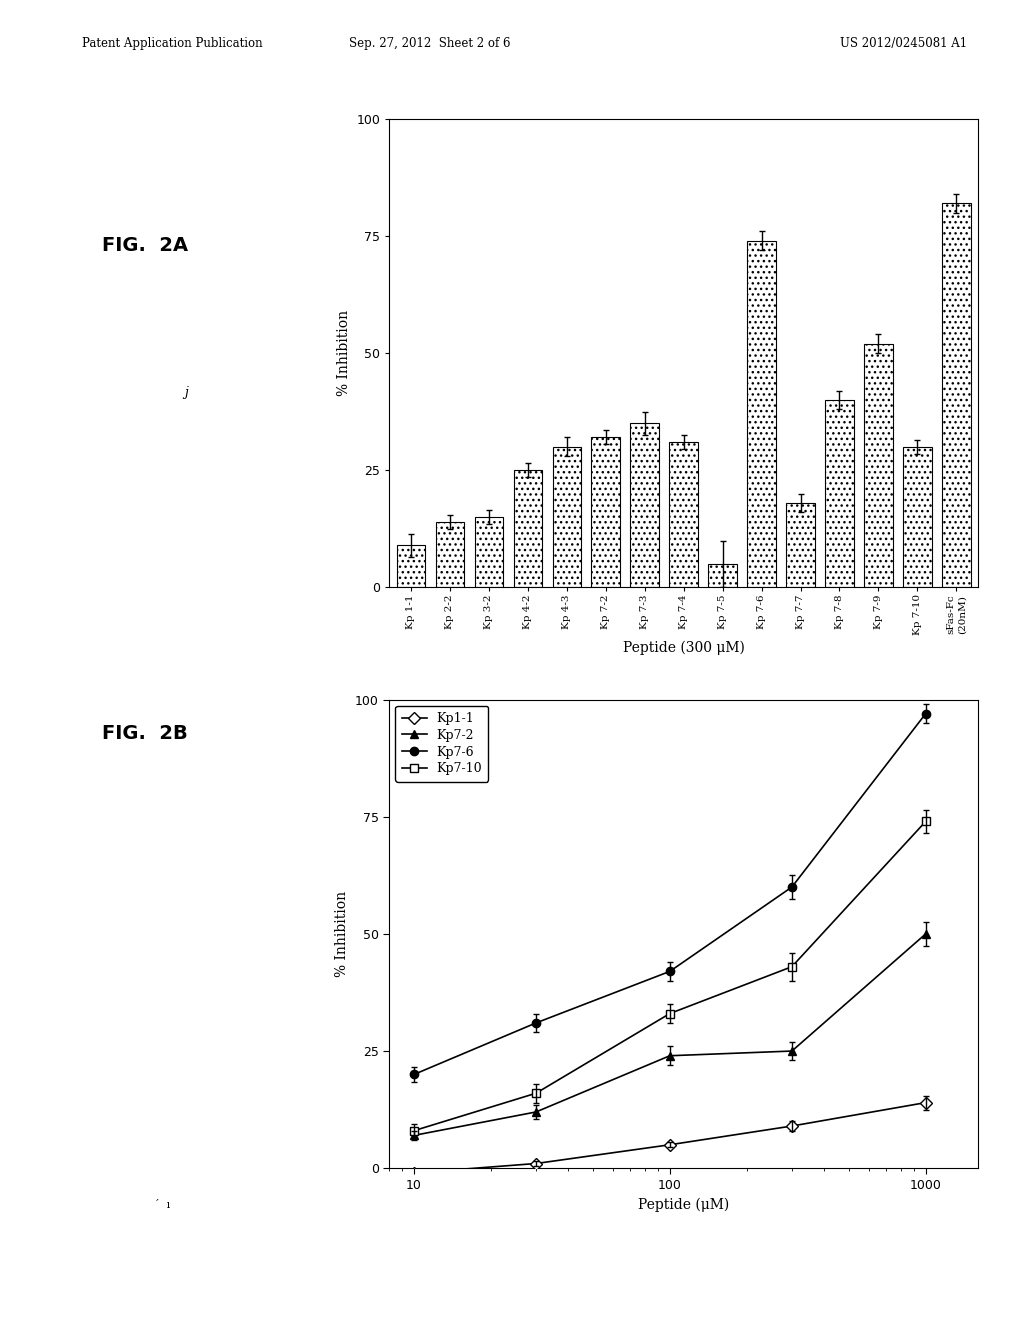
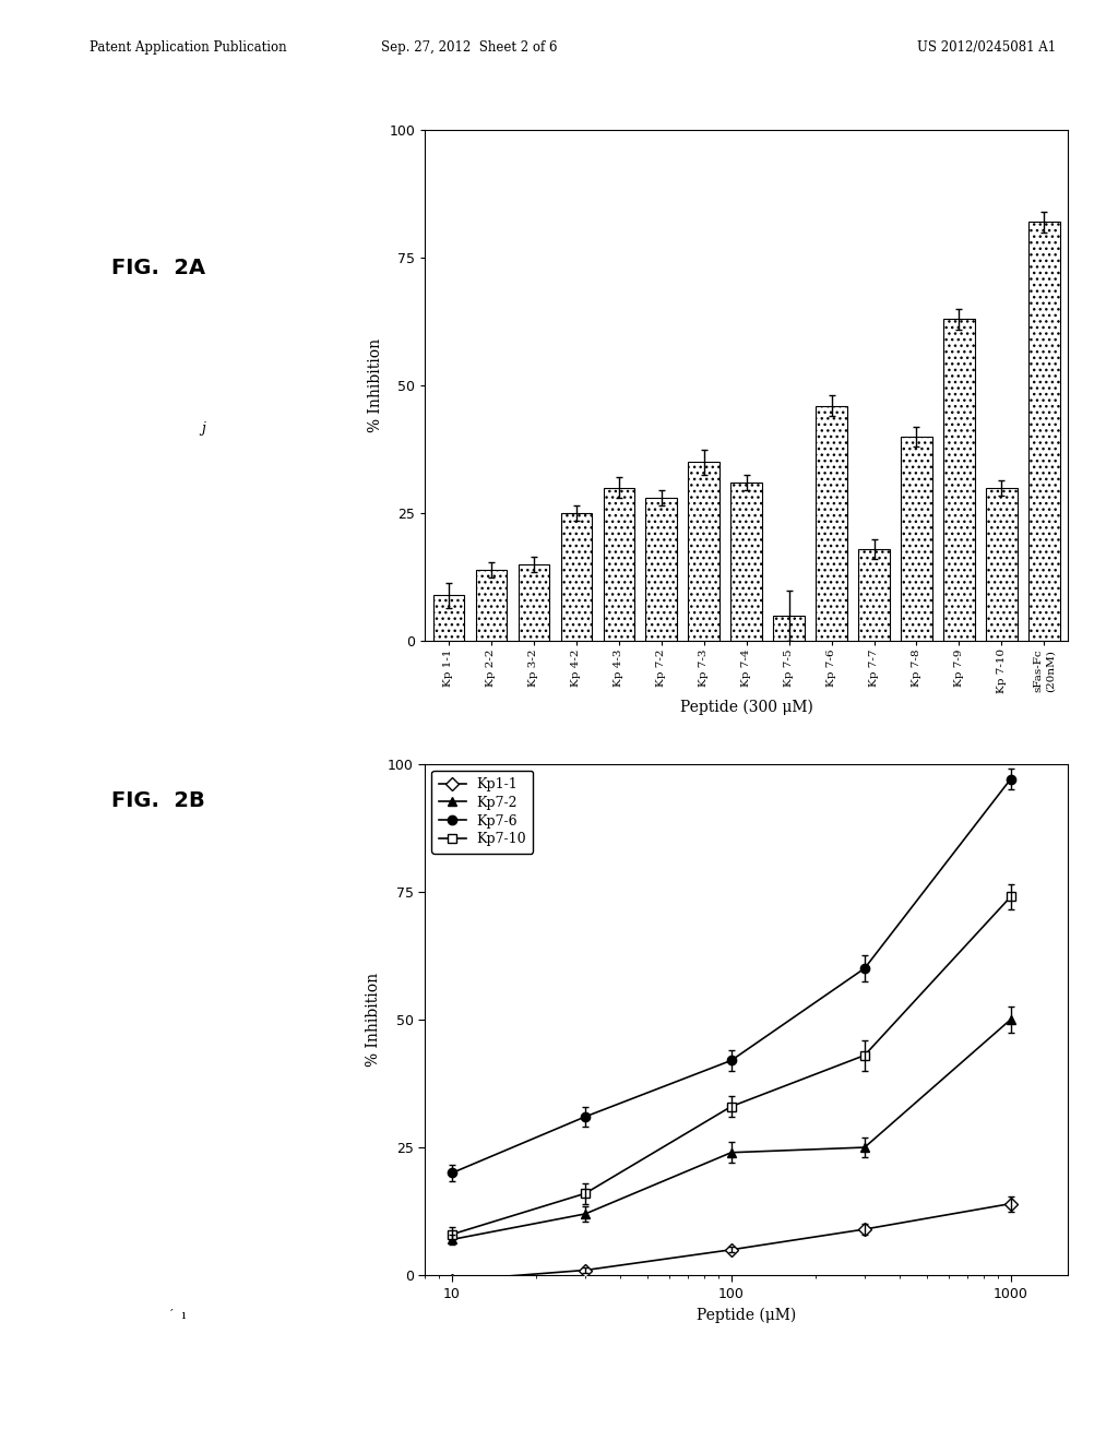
Kp 7-2: 32 -> 28
Kp 7-6: 74 -> 46
Kp 7-9: 52 -> 63
